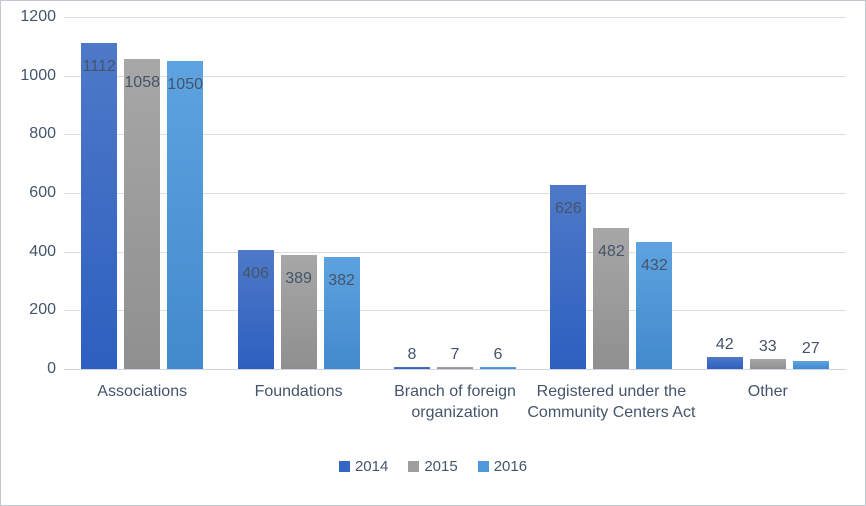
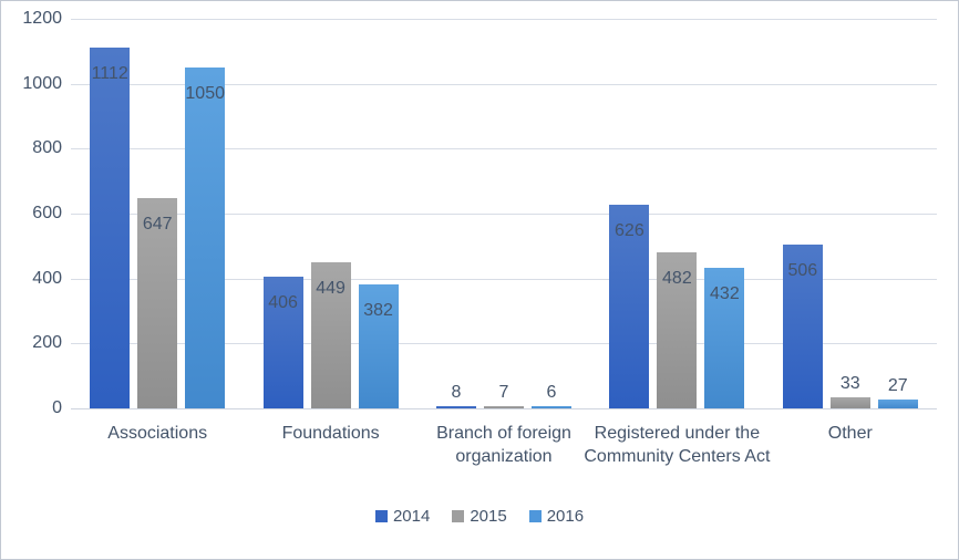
2015/Associations: 1058 -> 647
2015/Foundations: 389 -> 449
2014/Other: 42 -> 506
